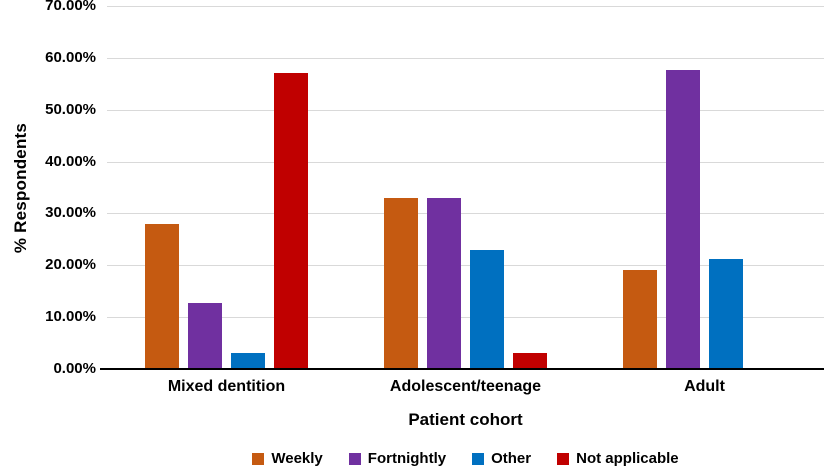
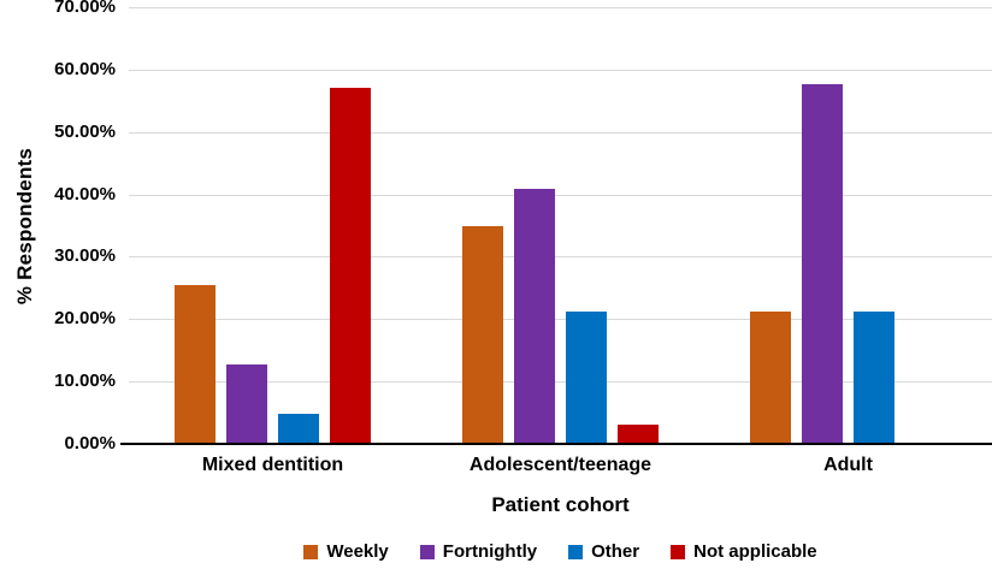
Weekly/Mixed dentition: 28% -> 25%
Other/Mixed dentition: 3% -> 5%
Weekly/Adolescent/teenage: 33% -> 35%
Fortnightly/Adolescent/teenage: 33% -> 41%
Other/Adolescent/teenage: 23% -> 21%
Weekly/Adult: 19% -> 21%
